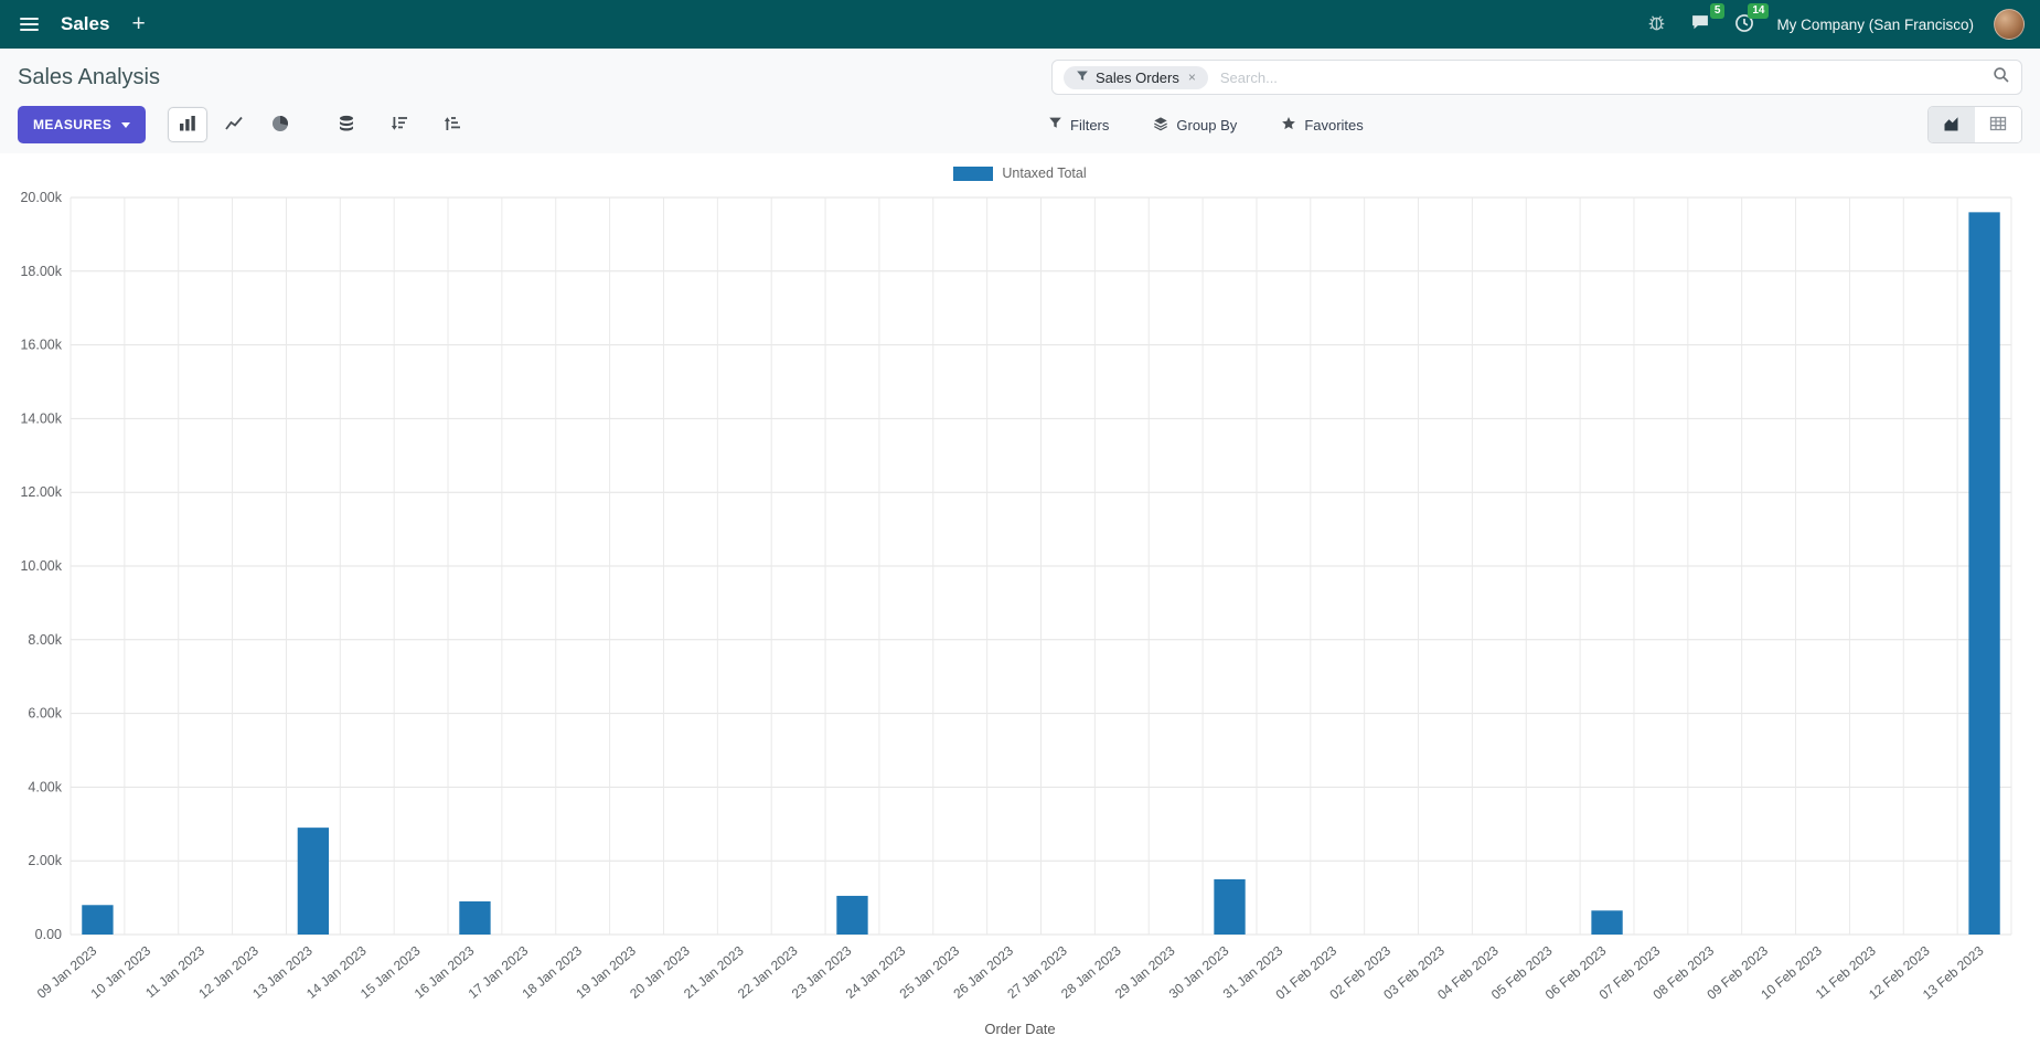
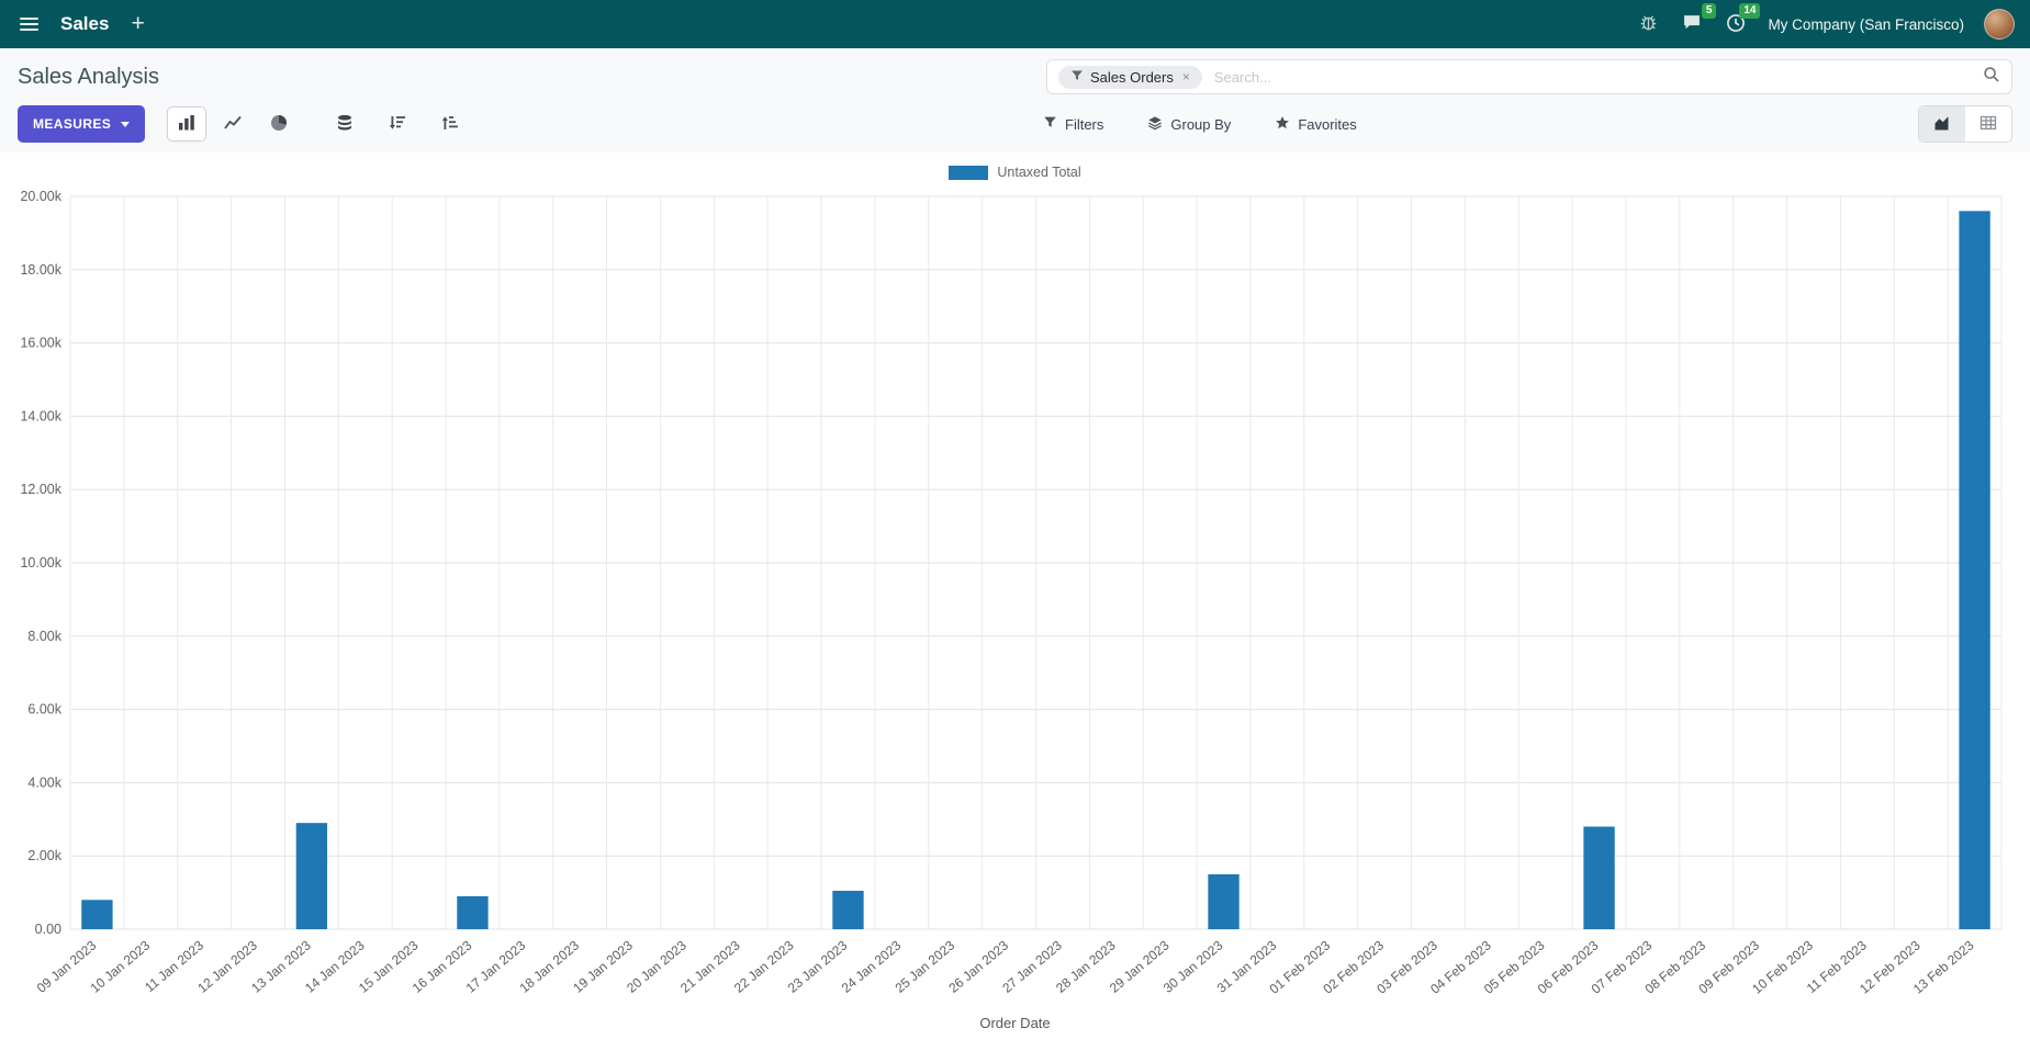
06 Feb 2023: 0.6k -> 2.8k
